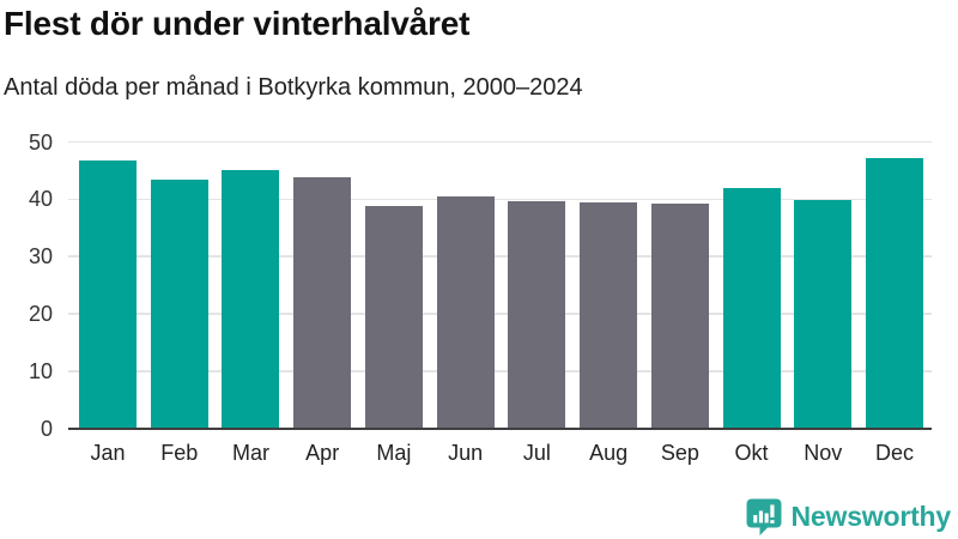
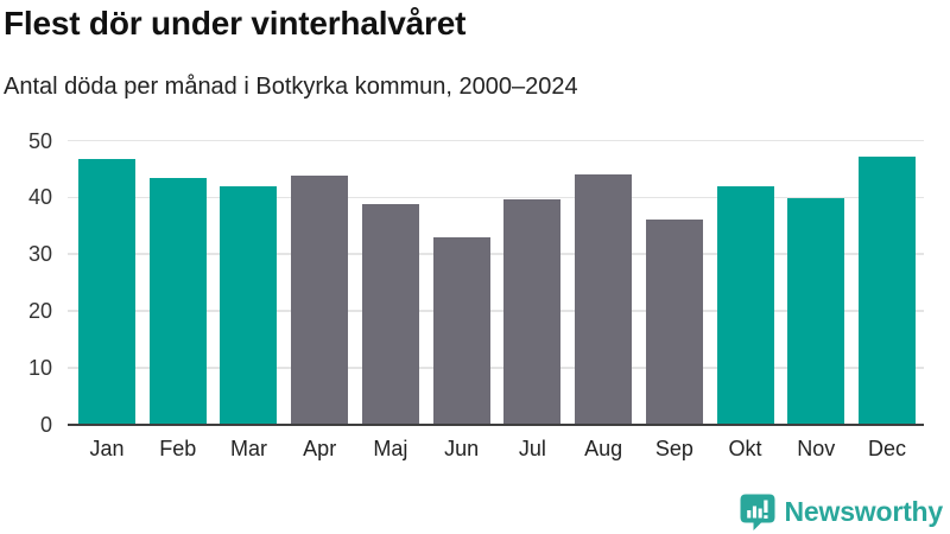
Mar: 45 -> 42
Jun: 40 -> 33
Aug: 40 -> 44
Sep: 39 -> 36
